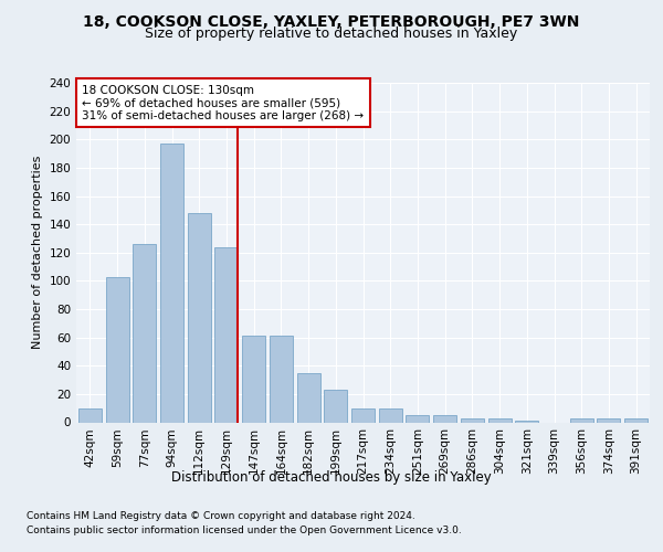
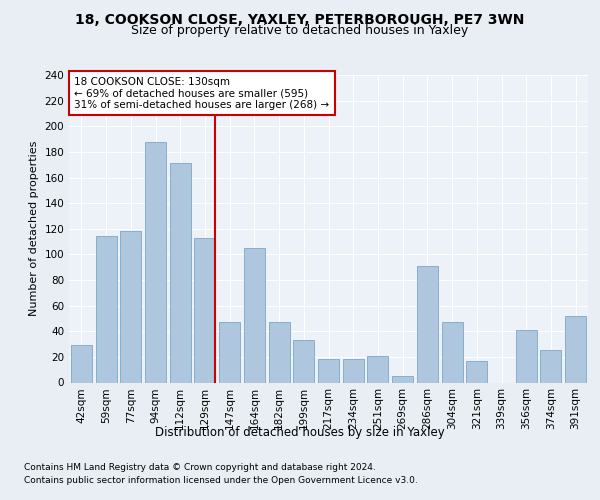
42sqm: 10 -> 29
59sqm: 103 -> 114
77sqm: 126 -> 118
94sqm: 197 -> 188
112sqm: 148 -> 171
129sqm: 124 -> 113
147sqm: 61 -> 47
164sqm: 61 -> 105
182sqm: 35 -> 47
199sqm: 23 -> 33
217sqm: 10 -> 18
234sqm: 10 -> 18
251sqm: 5 -> 21
286sqm: 3 -> 91
304sqm: 3 -> 47
321sqm: 1 -> 17
356sqm: 3 -> 41
374sqm: 3 -> 25
391sqm: 3 -> 52
